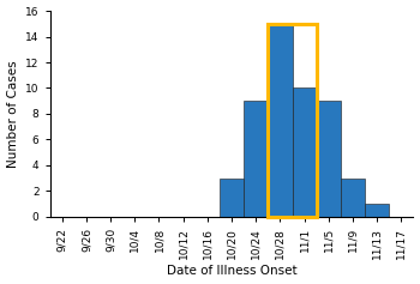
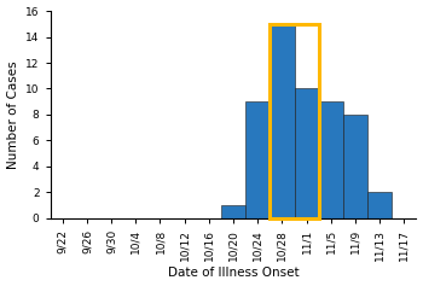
10/20: 3 -> 1
11/9: 3 -> 8
11/13: 1 -> 2
